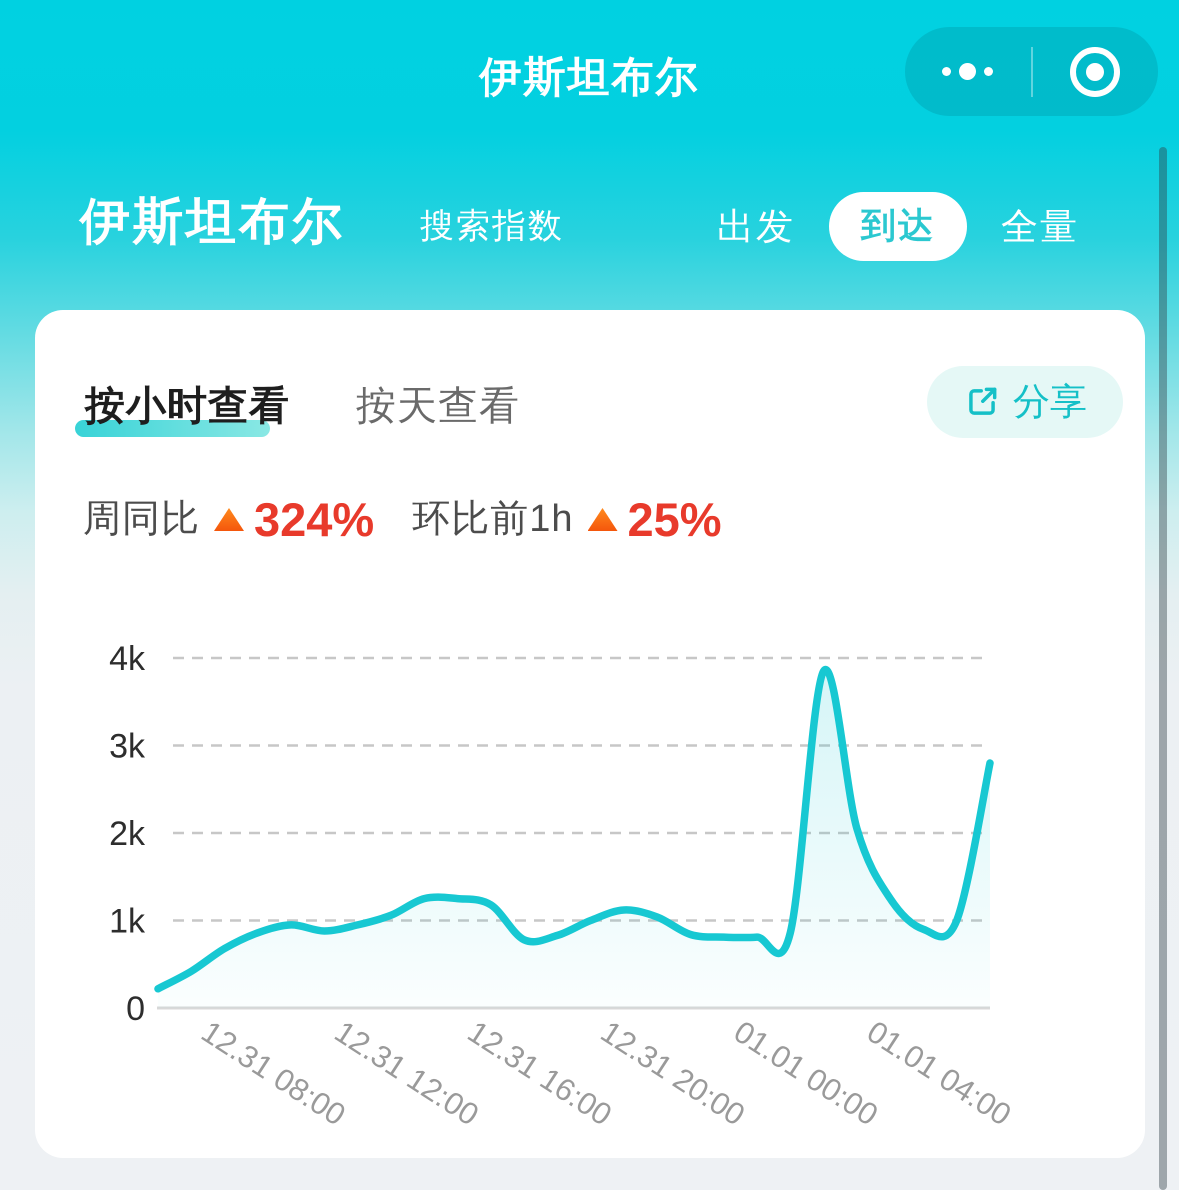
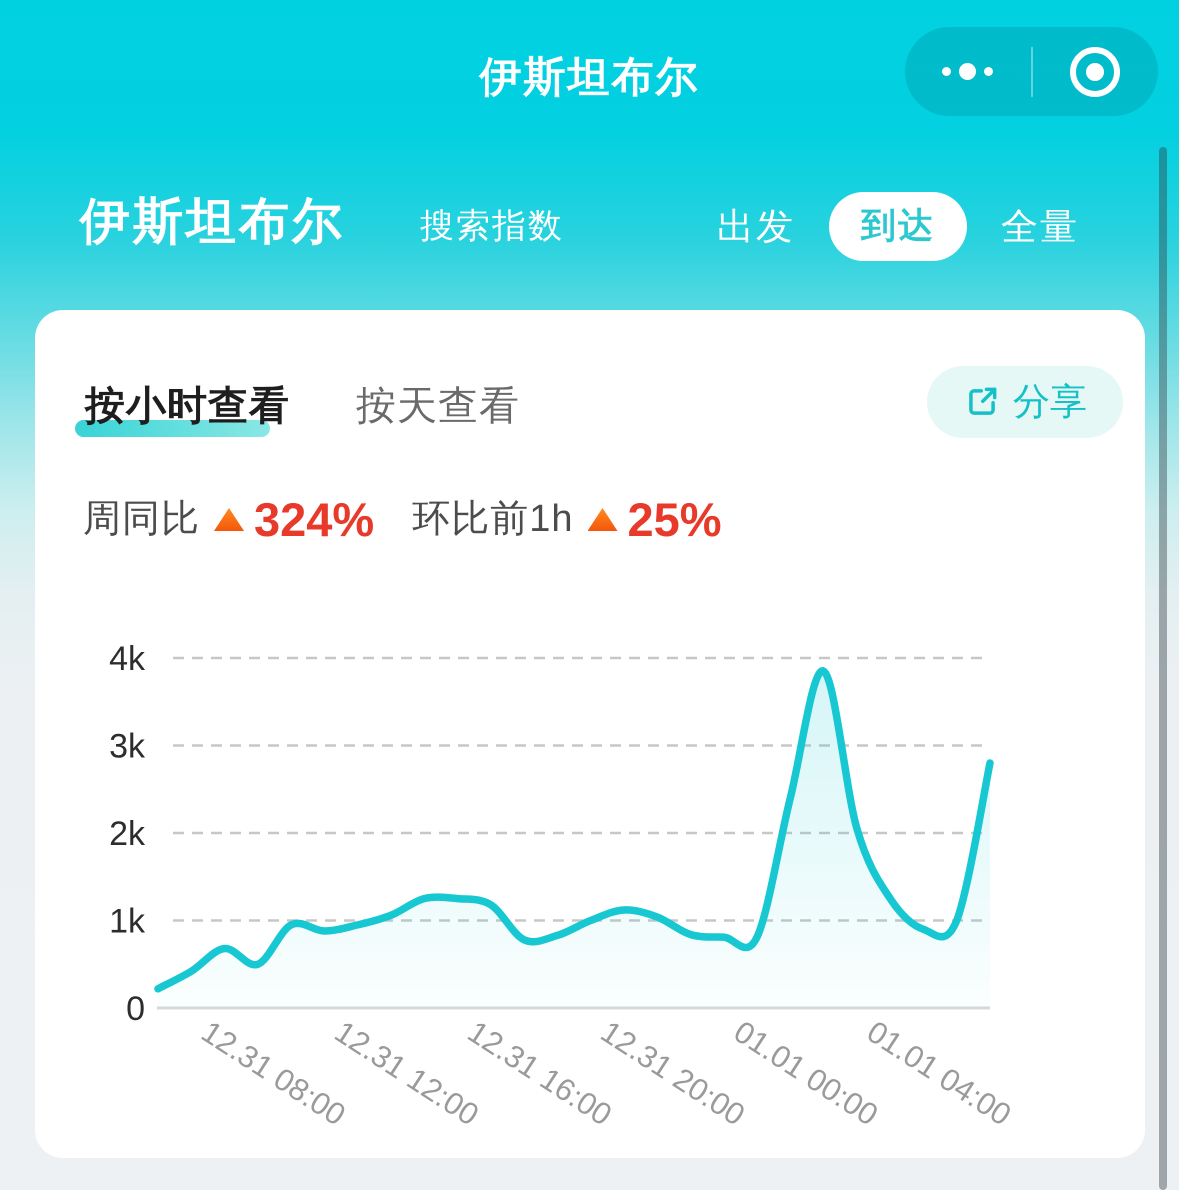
12.31 08:00: 0.9k -> 0.5k
01.01 00:00: 0.9k -> 2.4k
